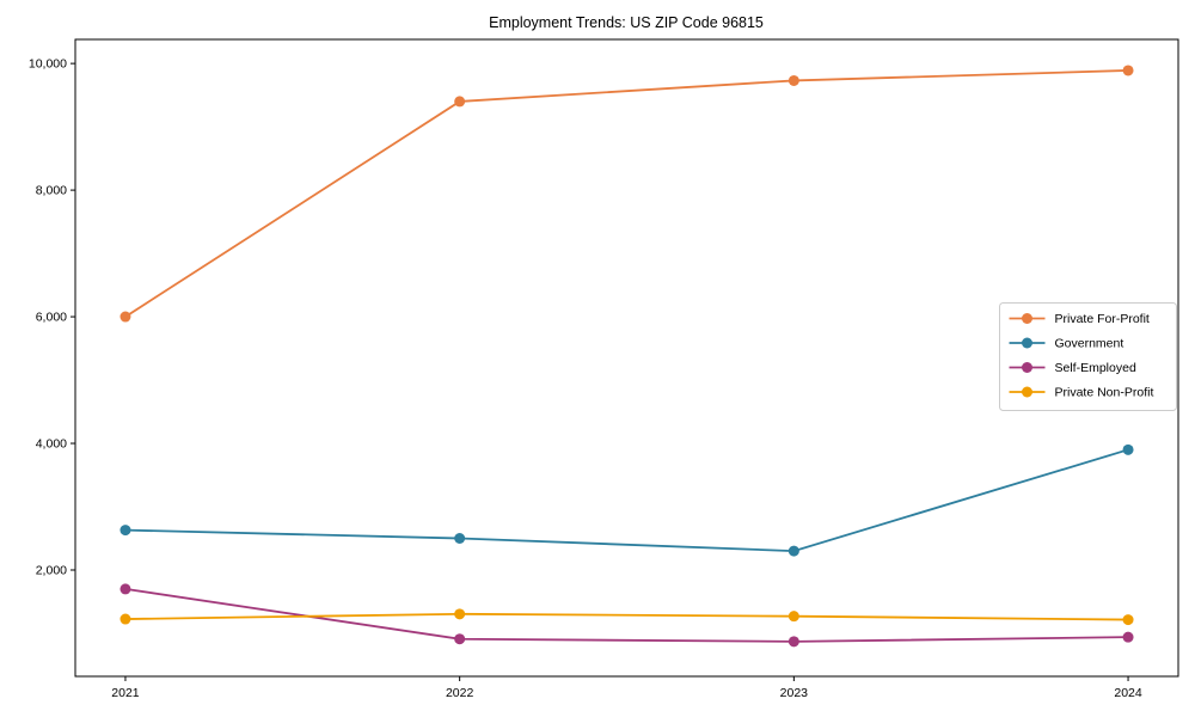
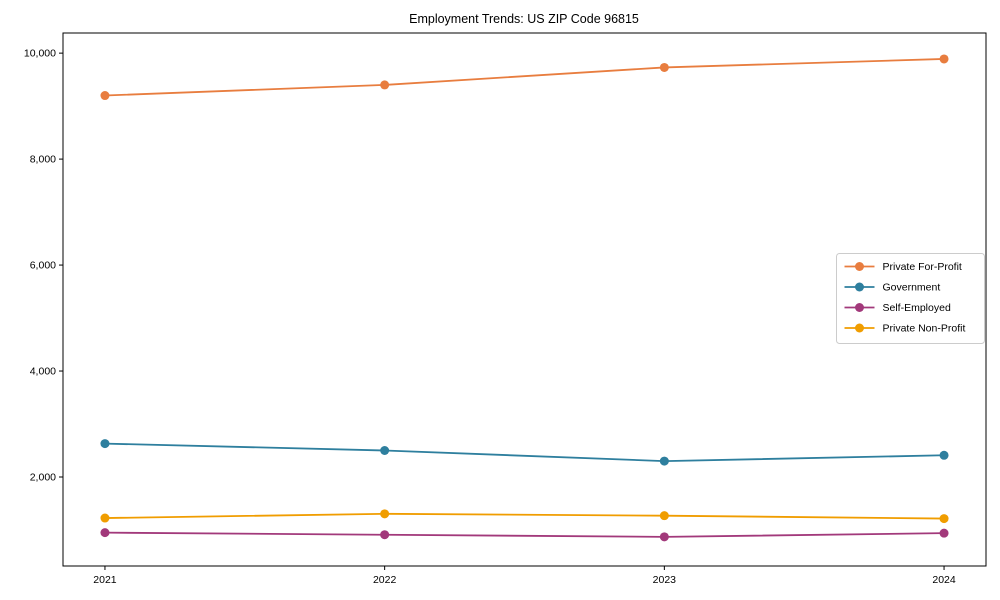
Private For-Profit/2021: 6000 -> 9200
Self-Employed/2021: 1700 -> 1000
Government/2024: 3900 -> 2400
